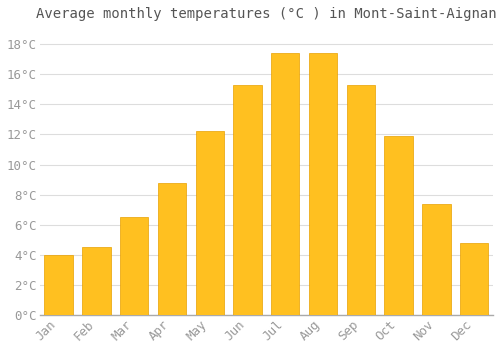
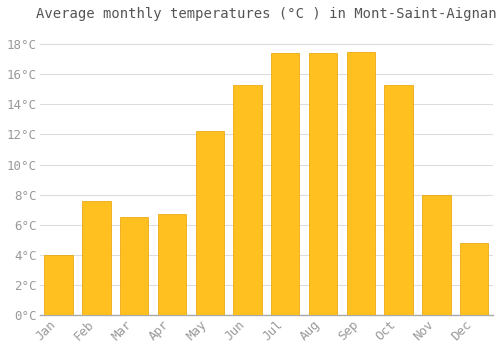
Feb: 4.5°C -> 7.6°C
Apr: 8.8°C -> 6.7°C
Sep: 15.3°C -> 17.5°C
Oct: 11.9°C -> 15.3°C
Nov: 7.4°C -> 8.0°C
